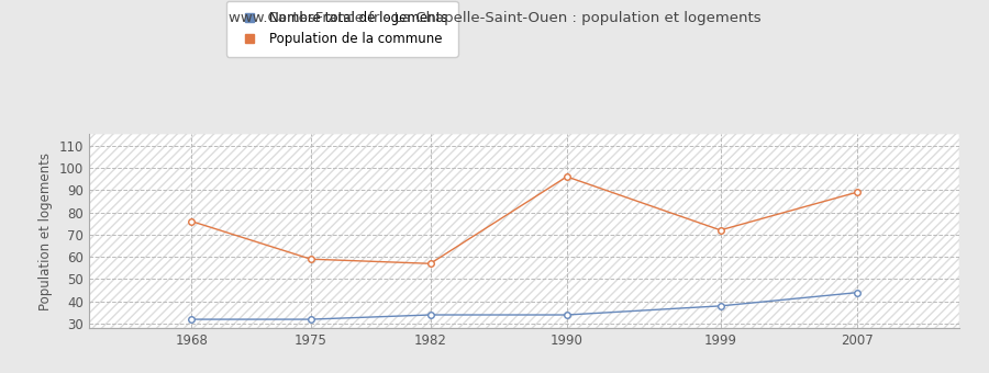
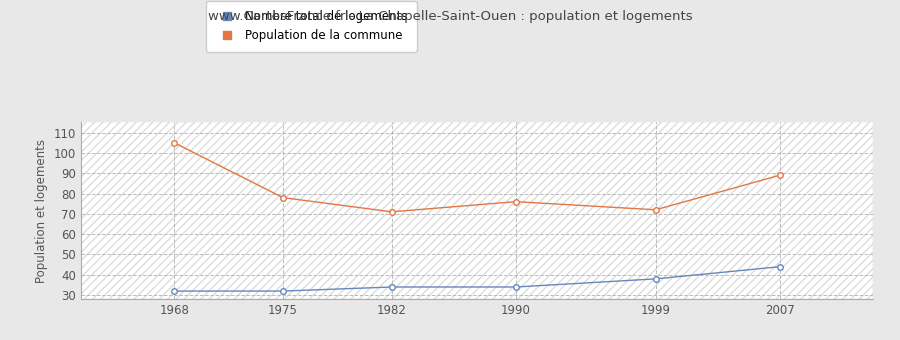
Population de la commune/1968: 76 -> 105
Population de la commune/1975: 59 -> 78
Population de la commune/1982: 57 -> 71
Population de la commune/1990: 96 -> 76
